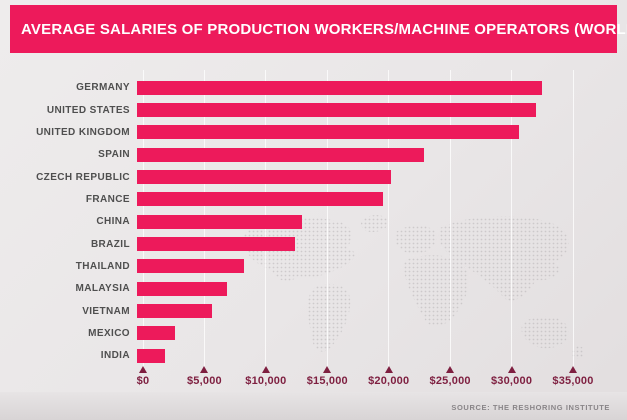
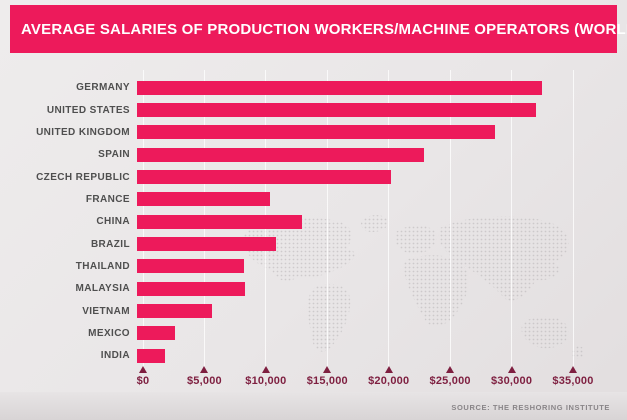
UNITED KINGDOM: $31100 -> $29100
FRANCE: $20000 -> $10800
BRAZIL: $12900 -> $11300
MALAYSIA: $7300 -> $8800
